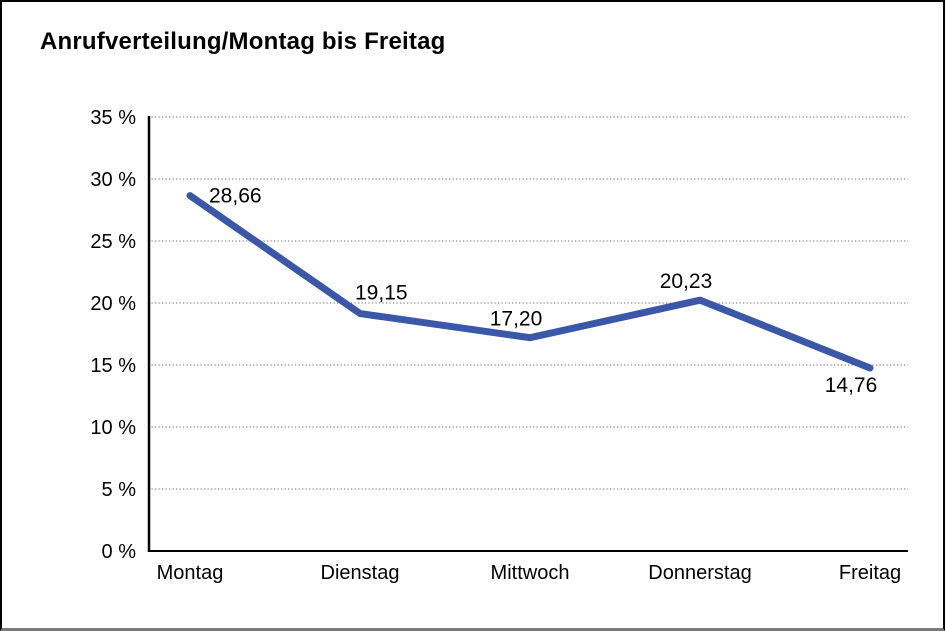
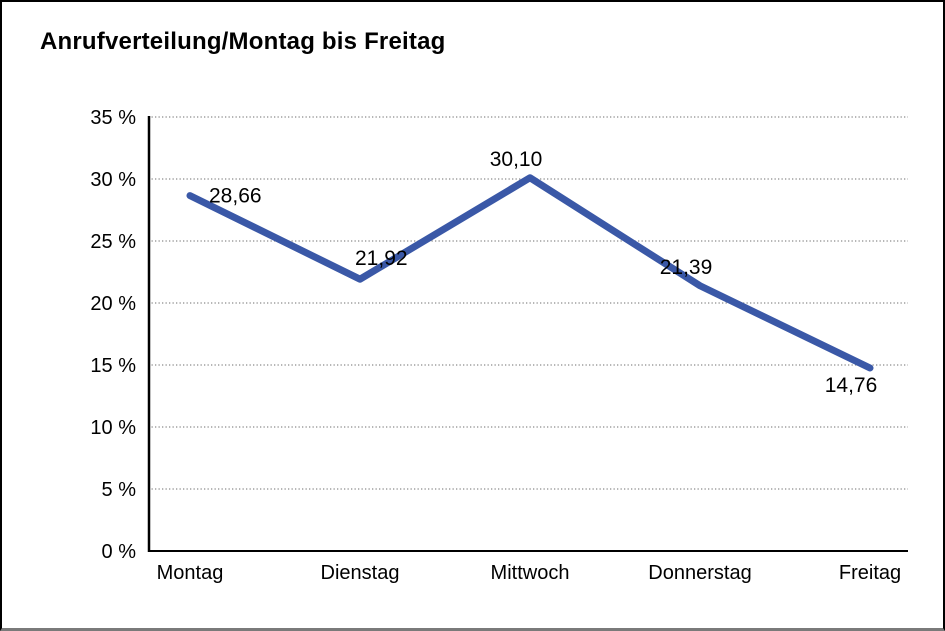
Dienstag: 19,15 -> 21,92
Mittwoch: 17,20 -> 30,10
Donnerstag: 20,23 -> 21,39
